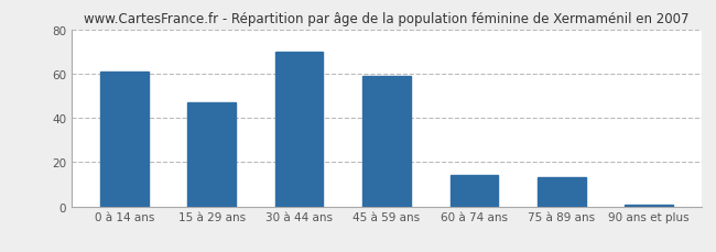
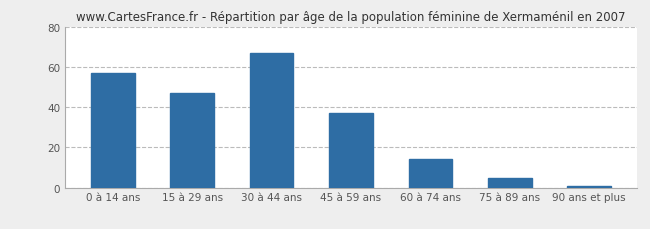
0 à 14 ans: 61 -> 57
30 à 44 ans: 70 -> 67
45 à 59 ans: 59 -> 37
75 à 89 ans: 13 -> 5
